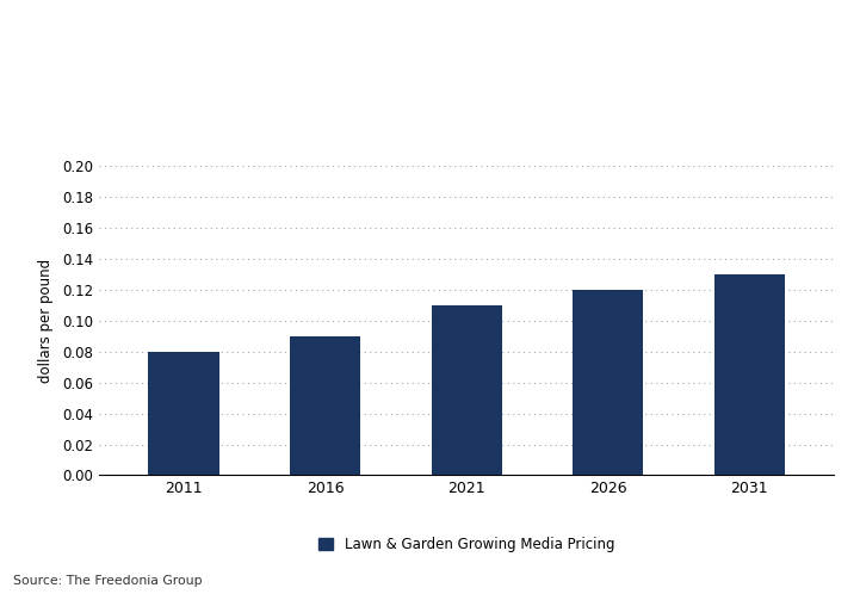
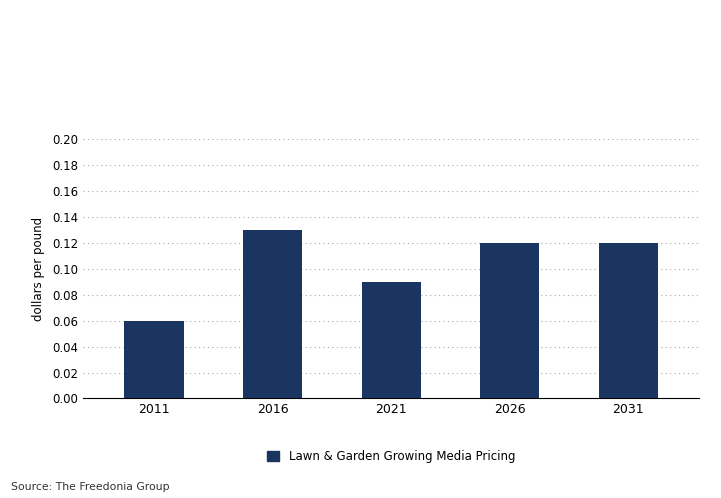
2011: 0.08 -> 0.06
2016: 0.09 -> 0.13
2021: 0.11 -> 0.09
2031: 0.13 -> 0.12
